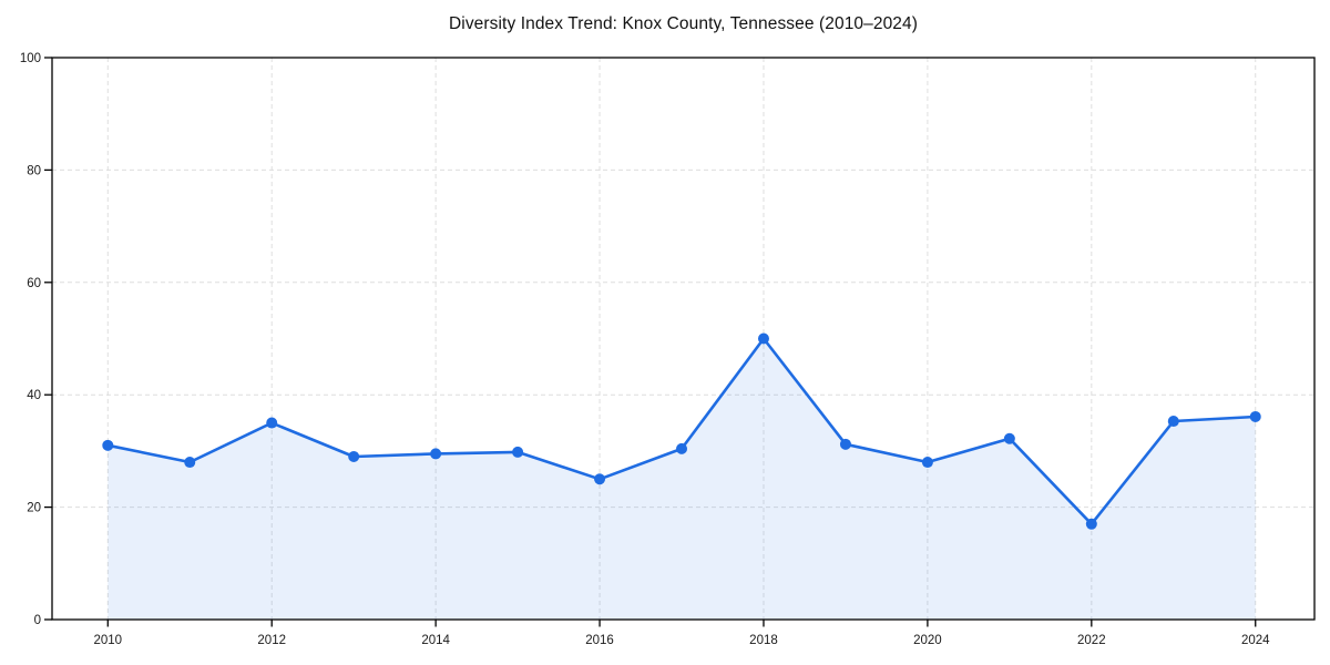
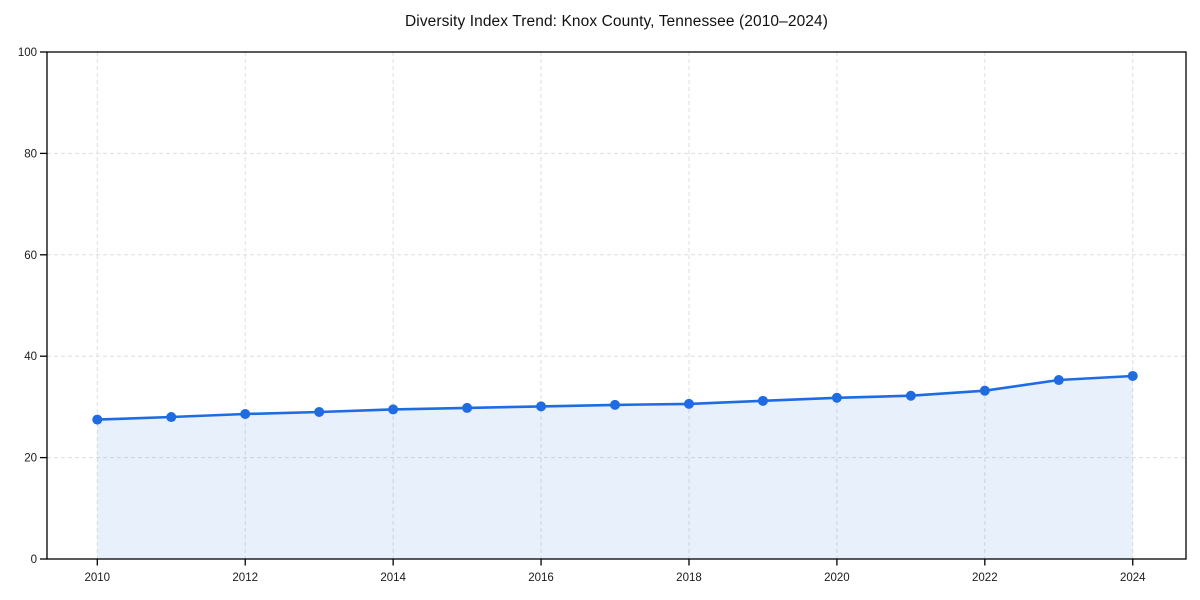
2010: 31 -> 28
2012: 35 -> 29
2016: 25 -> 30
2018: 50 -> 31
2020: 28 -> 32
2022: 17 -> 33
